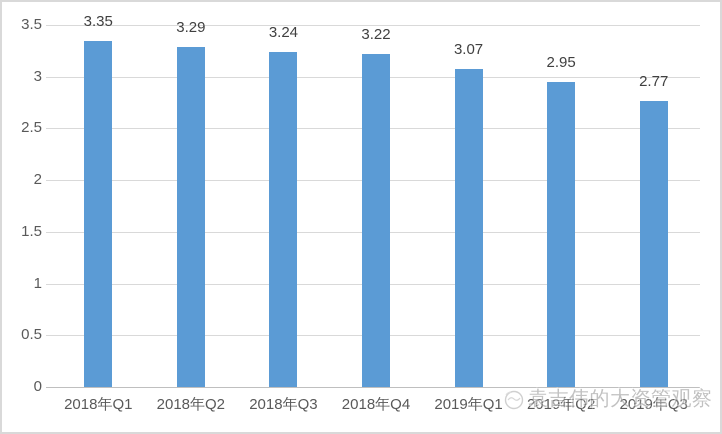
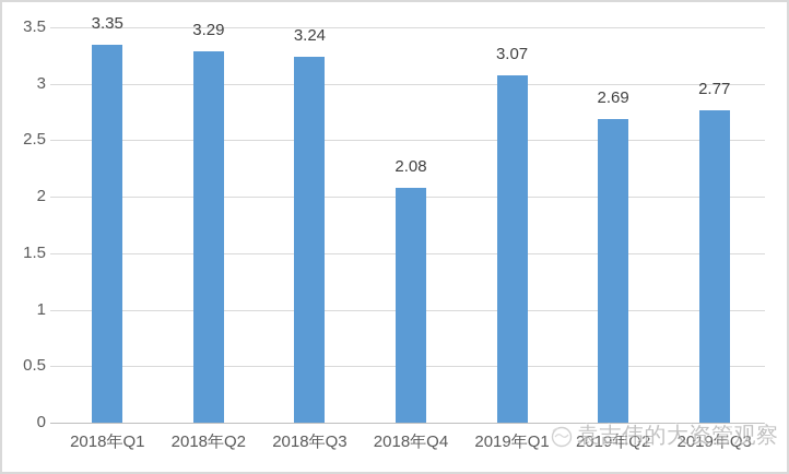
2018年Q4: 3.22 -> 2.08
2019年Q2: 2.95 -> 2.69
